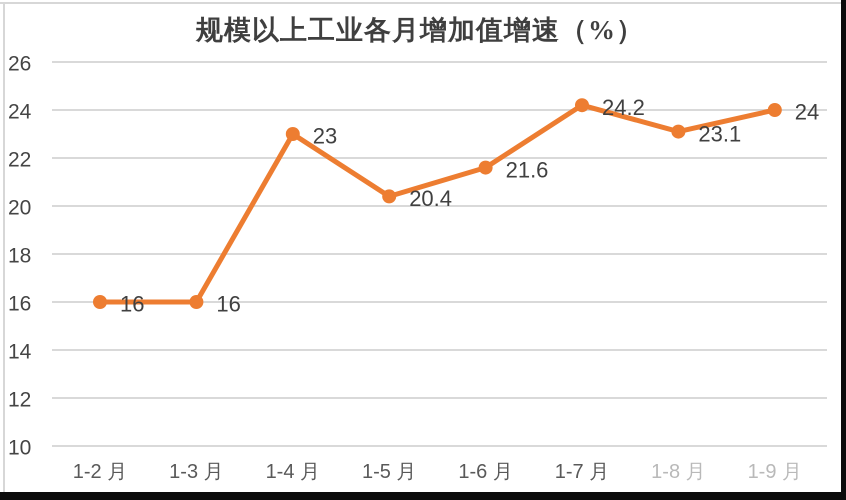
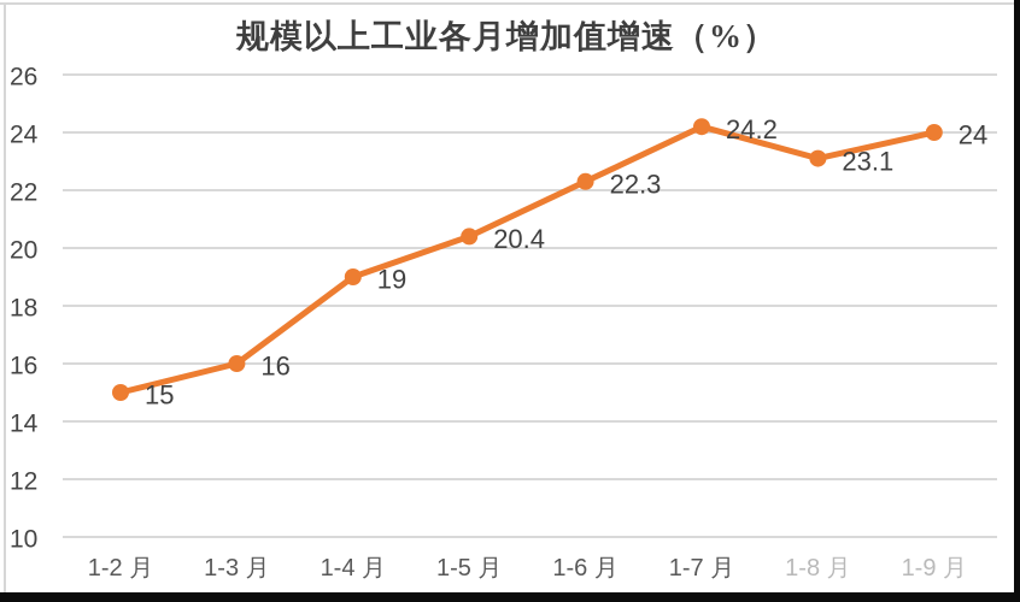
1-2 月: 16 -> 15
1-4 月: 23 -> 19
1-6 月: 21.6 -> 22.3
